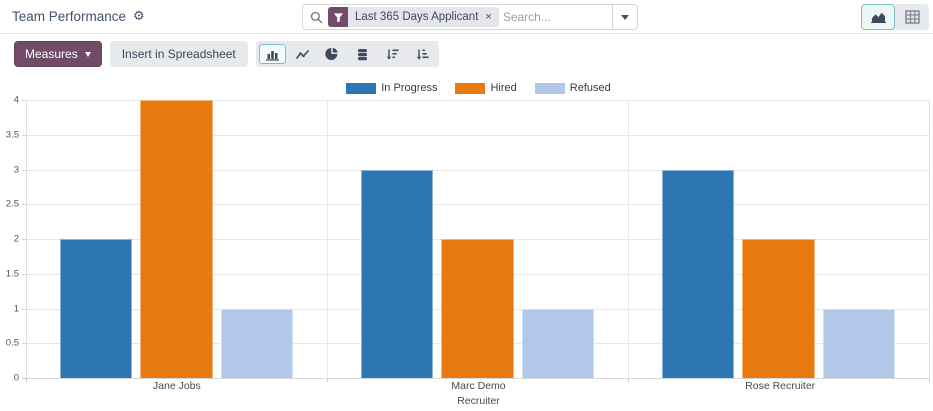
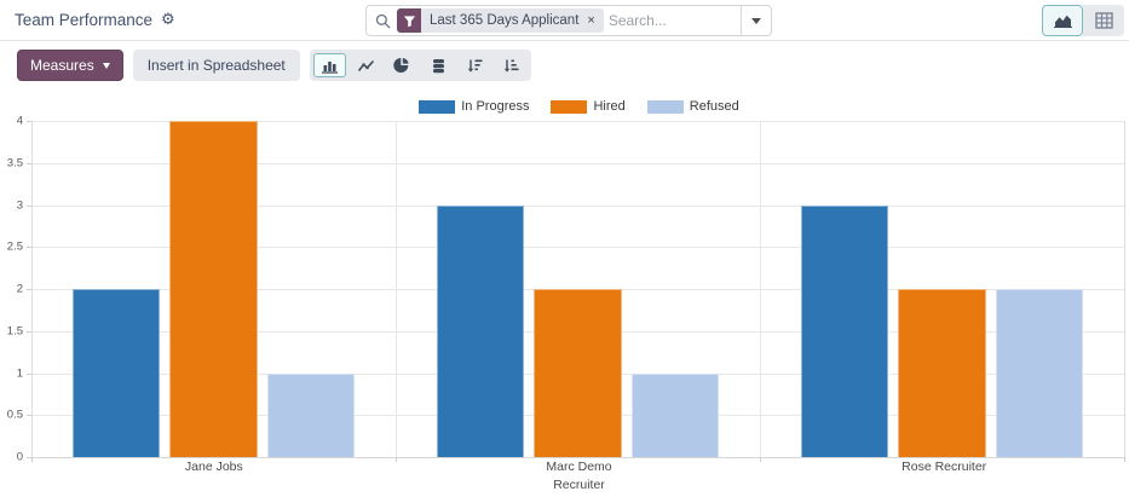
Refused/Rose Recruiter: 1 -> 2
